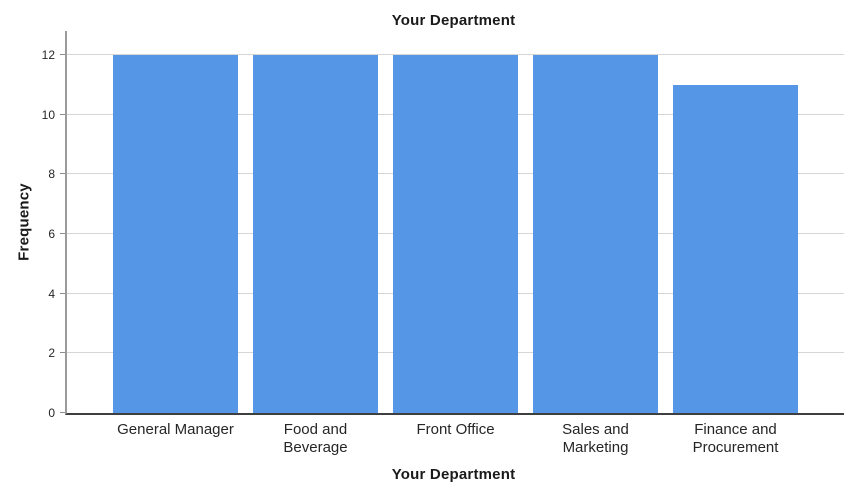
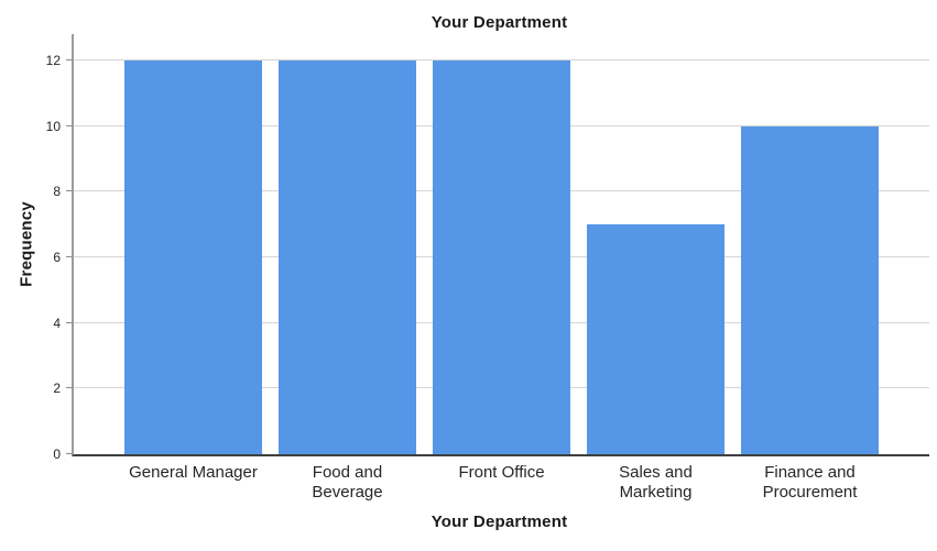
Sales and Marketing: 12 -> 7
Finance and Procurement: 11 -> 10
